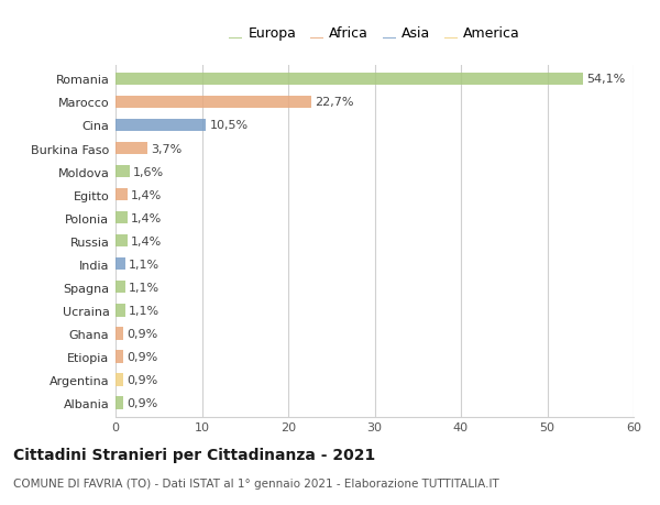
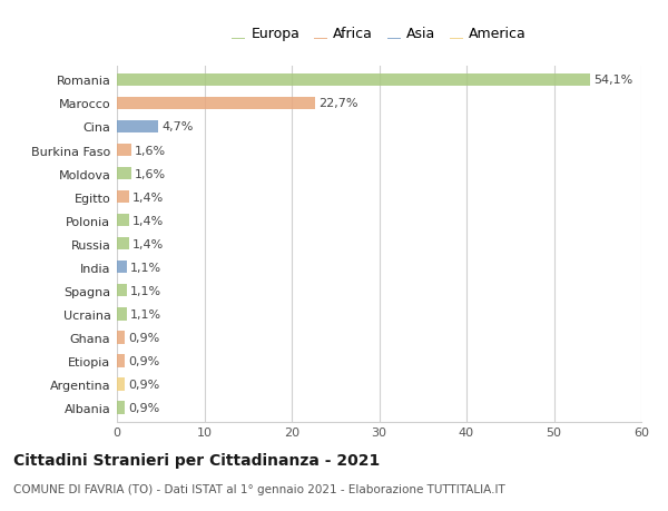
Cina: 10,5% -> 4,7%
Burkina Faso: 3,7% -> 1,6%
